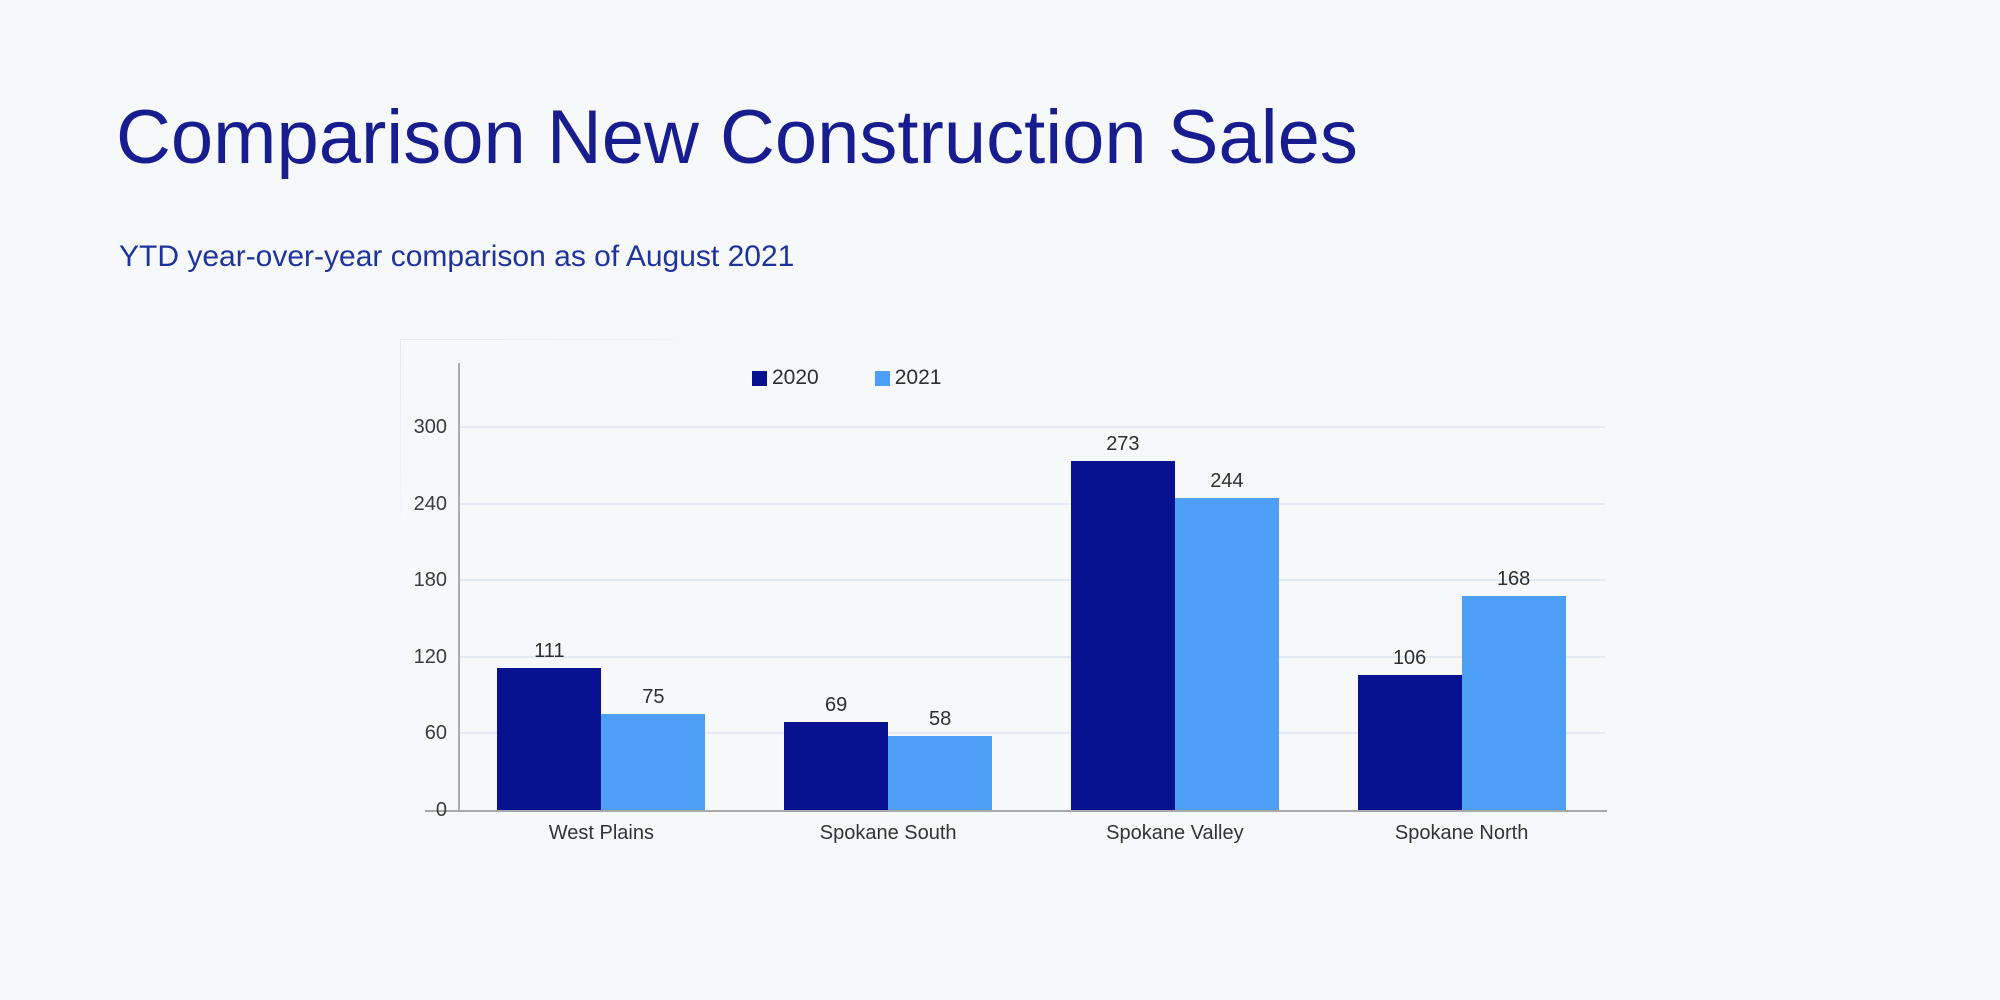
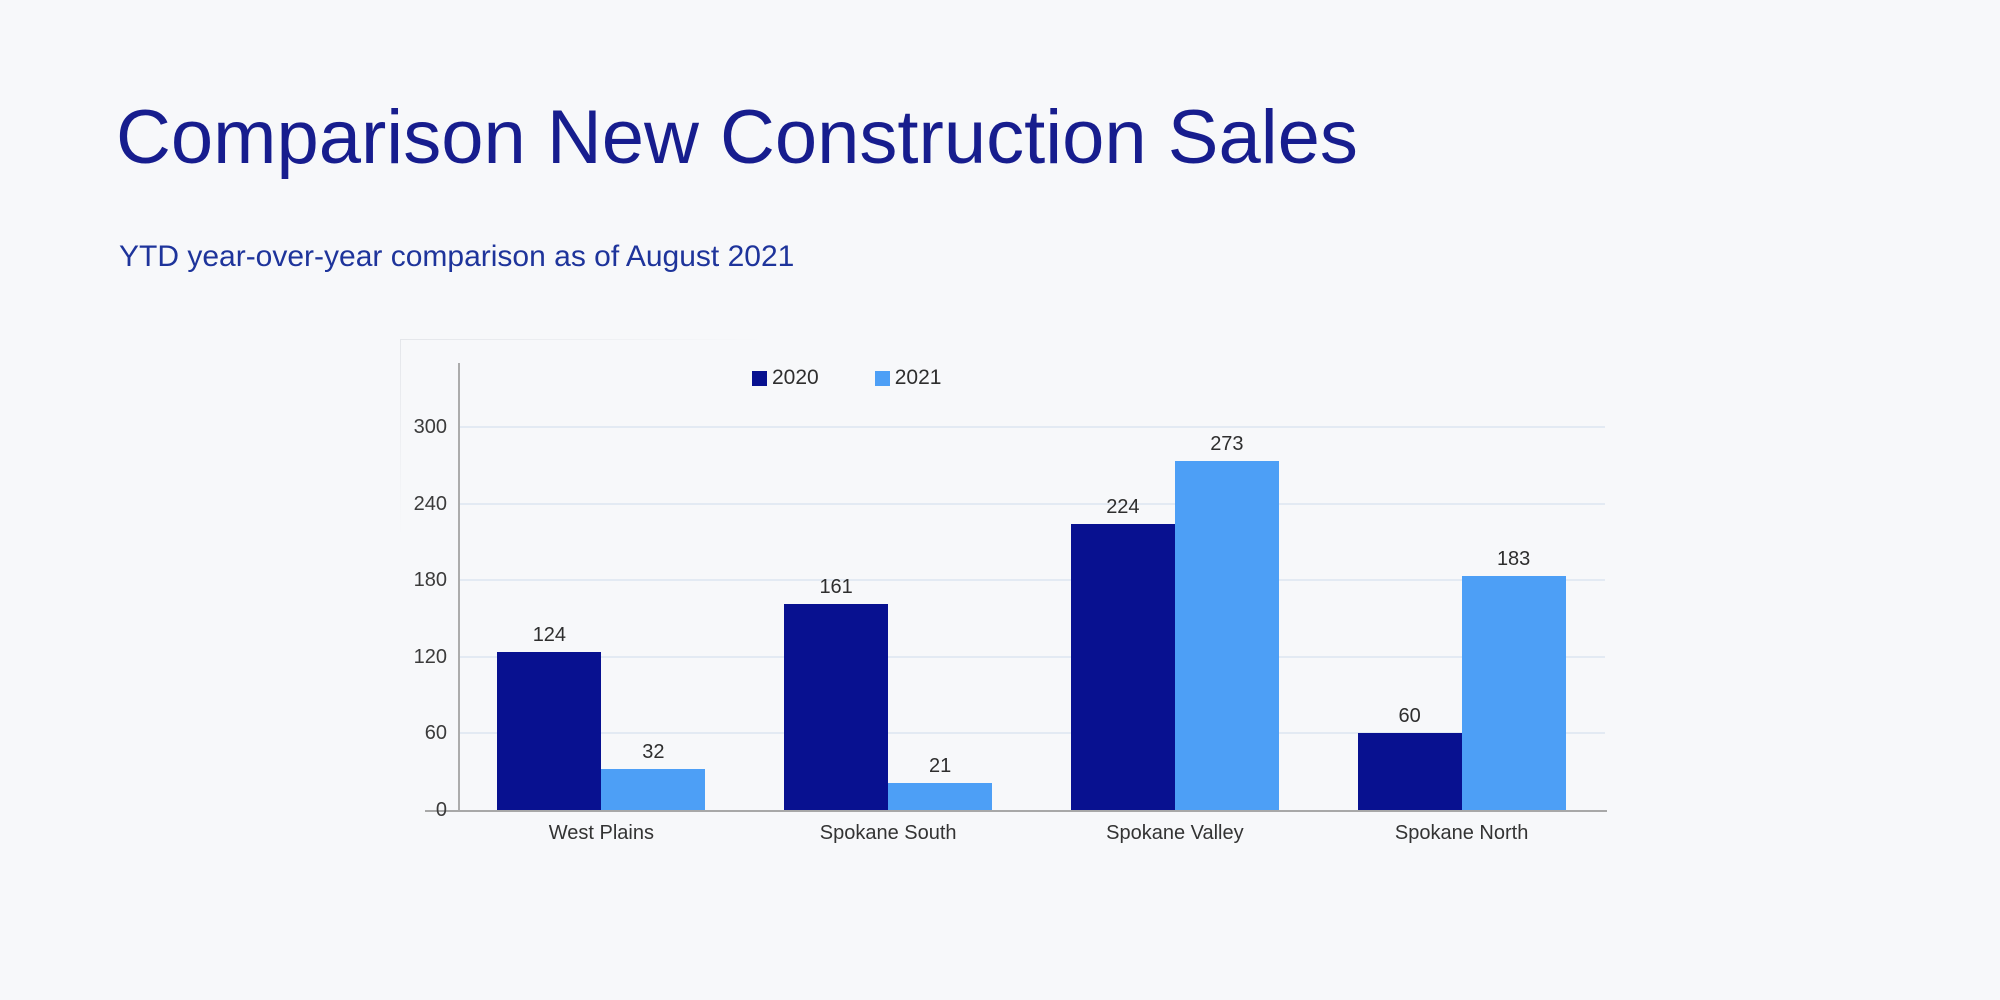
2020/West Plains: 111 -> 124
2021/West Plains: 75 -> 32
2020/Spokane South: 69 -> 161
2021/Spokane South: 58 -> 21
2020/Spokane Valley: 273 -> 224
2021/Spokane Valley: 244 -> 273
2020/Spokane North: 106 -> 60
2021/Spokane North: 168 -> 183
